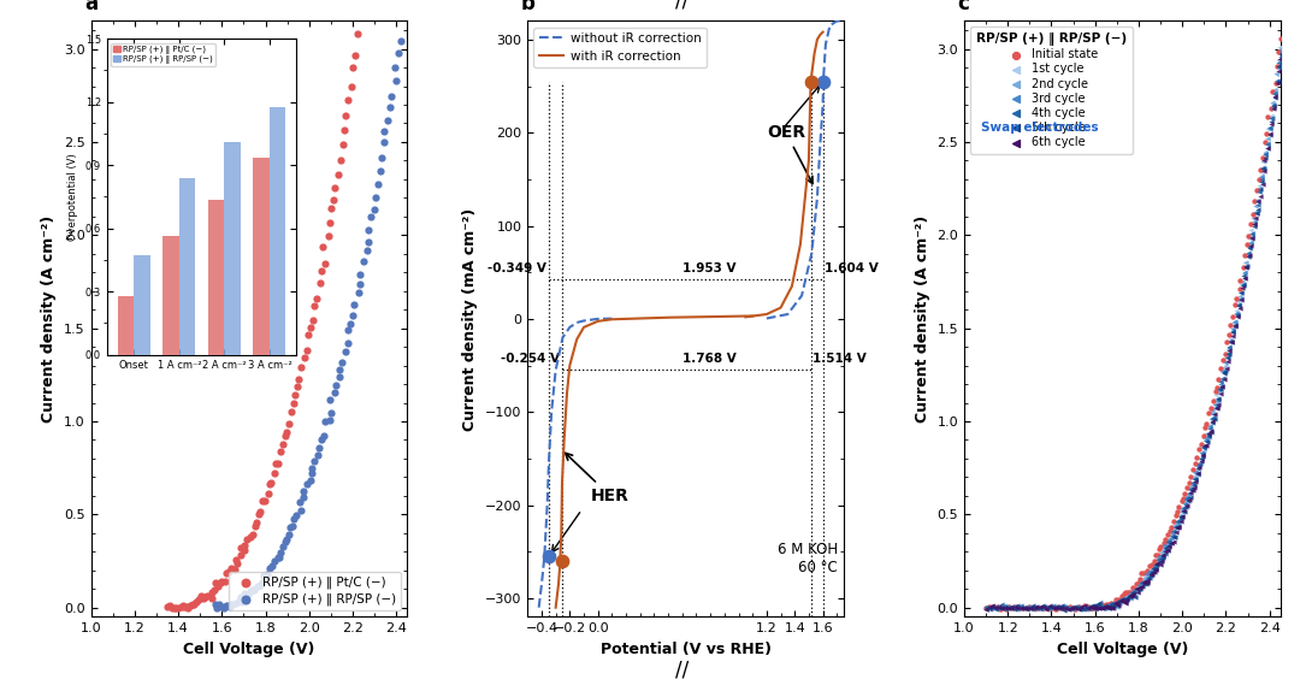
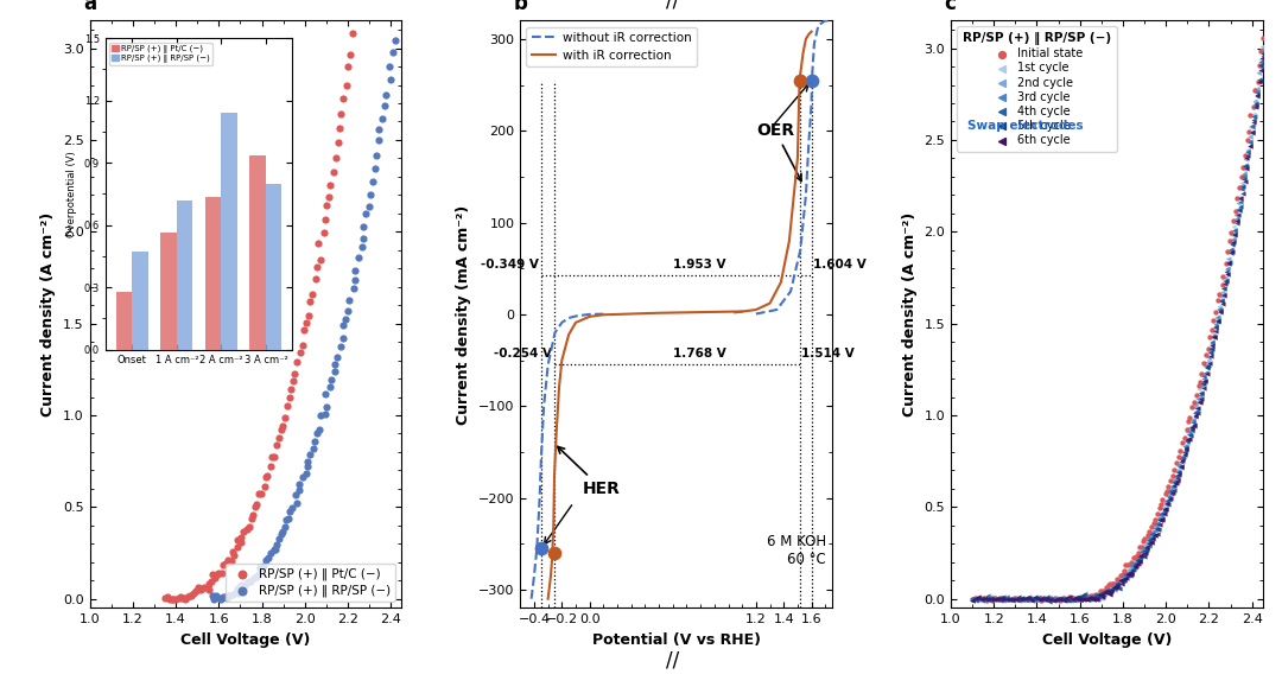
RP/SP (+) ‖ RP/SP (−)/1 A cm⁻²: 0.84 -> 0.72
RP/SP (+) ‖ RP/SP (−)/2 A cm⁻²: 1.01 -> 1.14
RP/SP (+) ‖ RP/SP (−)/3 A cm⁻²: 1.18 -> 0.80
